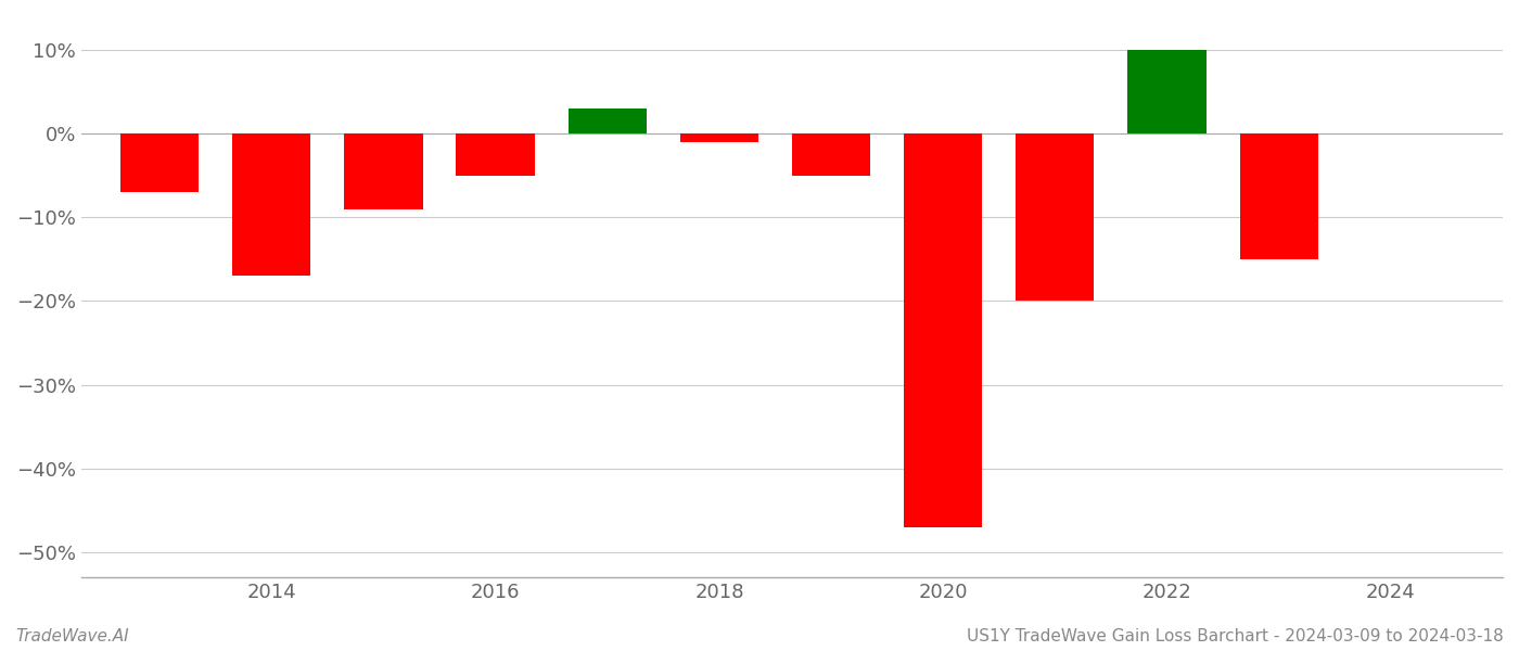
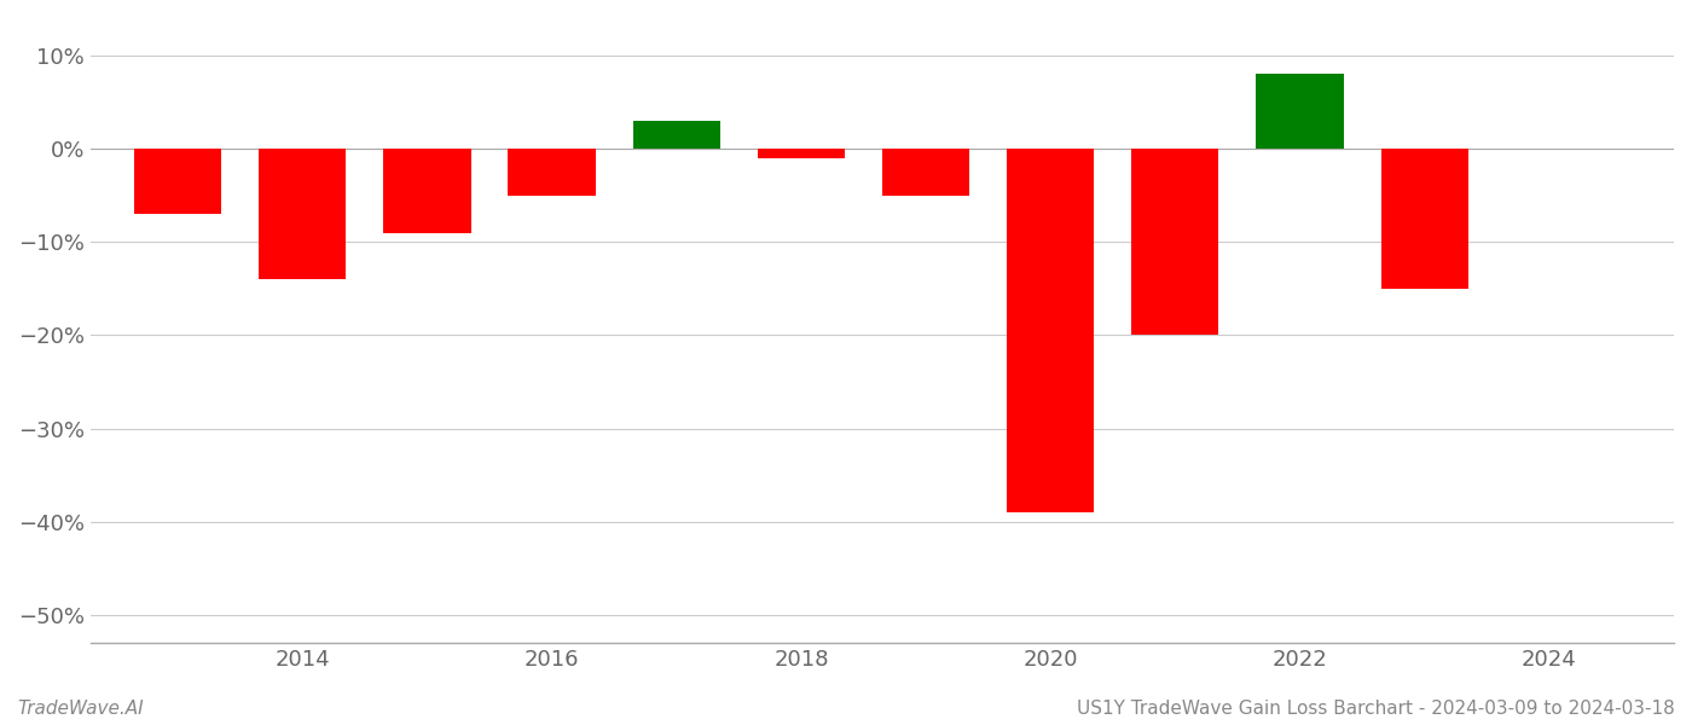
2014: -17% -> -14%
2020: -47% -> -39%
2022: 10% -> 8%
